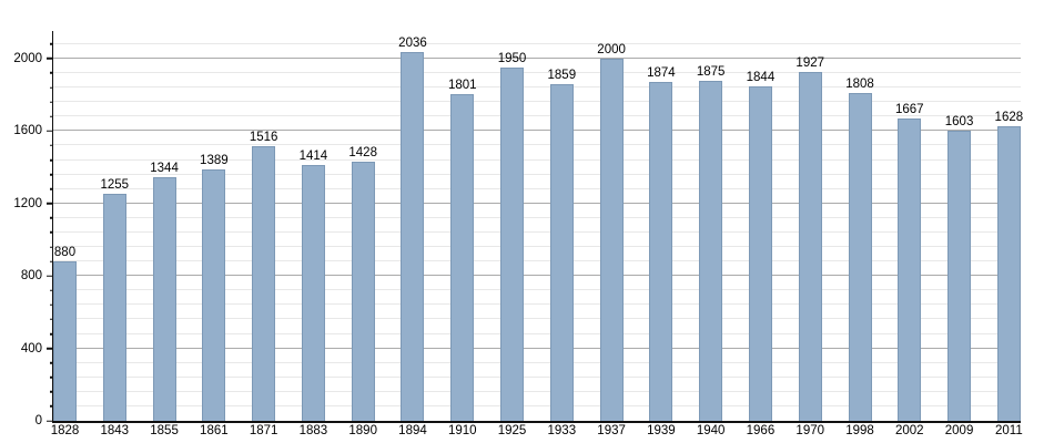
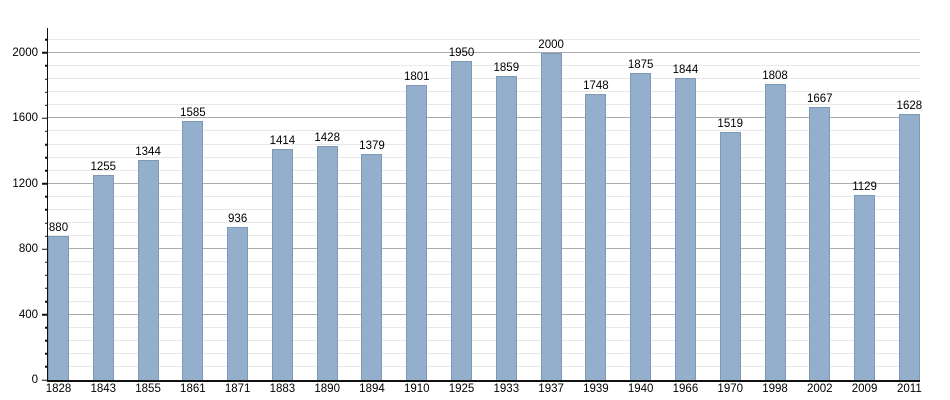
1861: 1389 -> 1585
1871: 1516 -> 936
1894: 2036 -> 1379
1939: 1874 -> 1748
1970: 1927 -> 1519
2009: 1603 -> 1129
